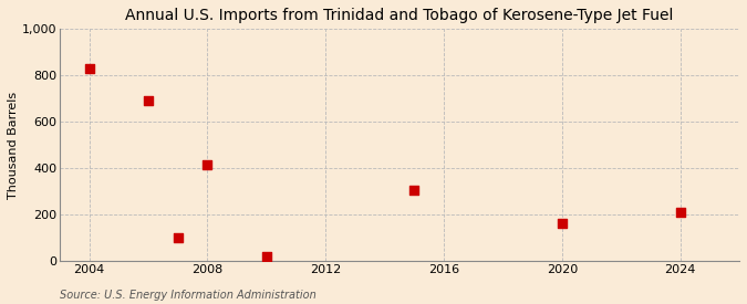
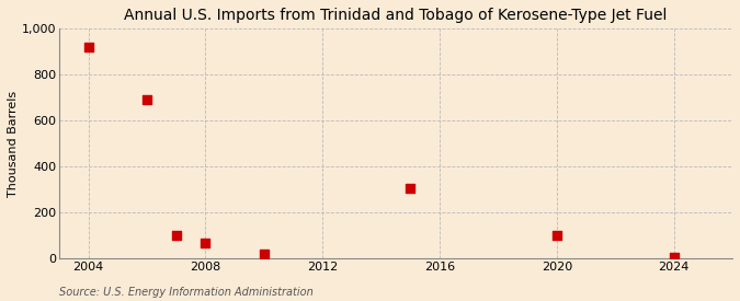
2004: 830 -> 920
2008: 415 -> 65
2020: 160 -> 100
2024: 210 -> 5
